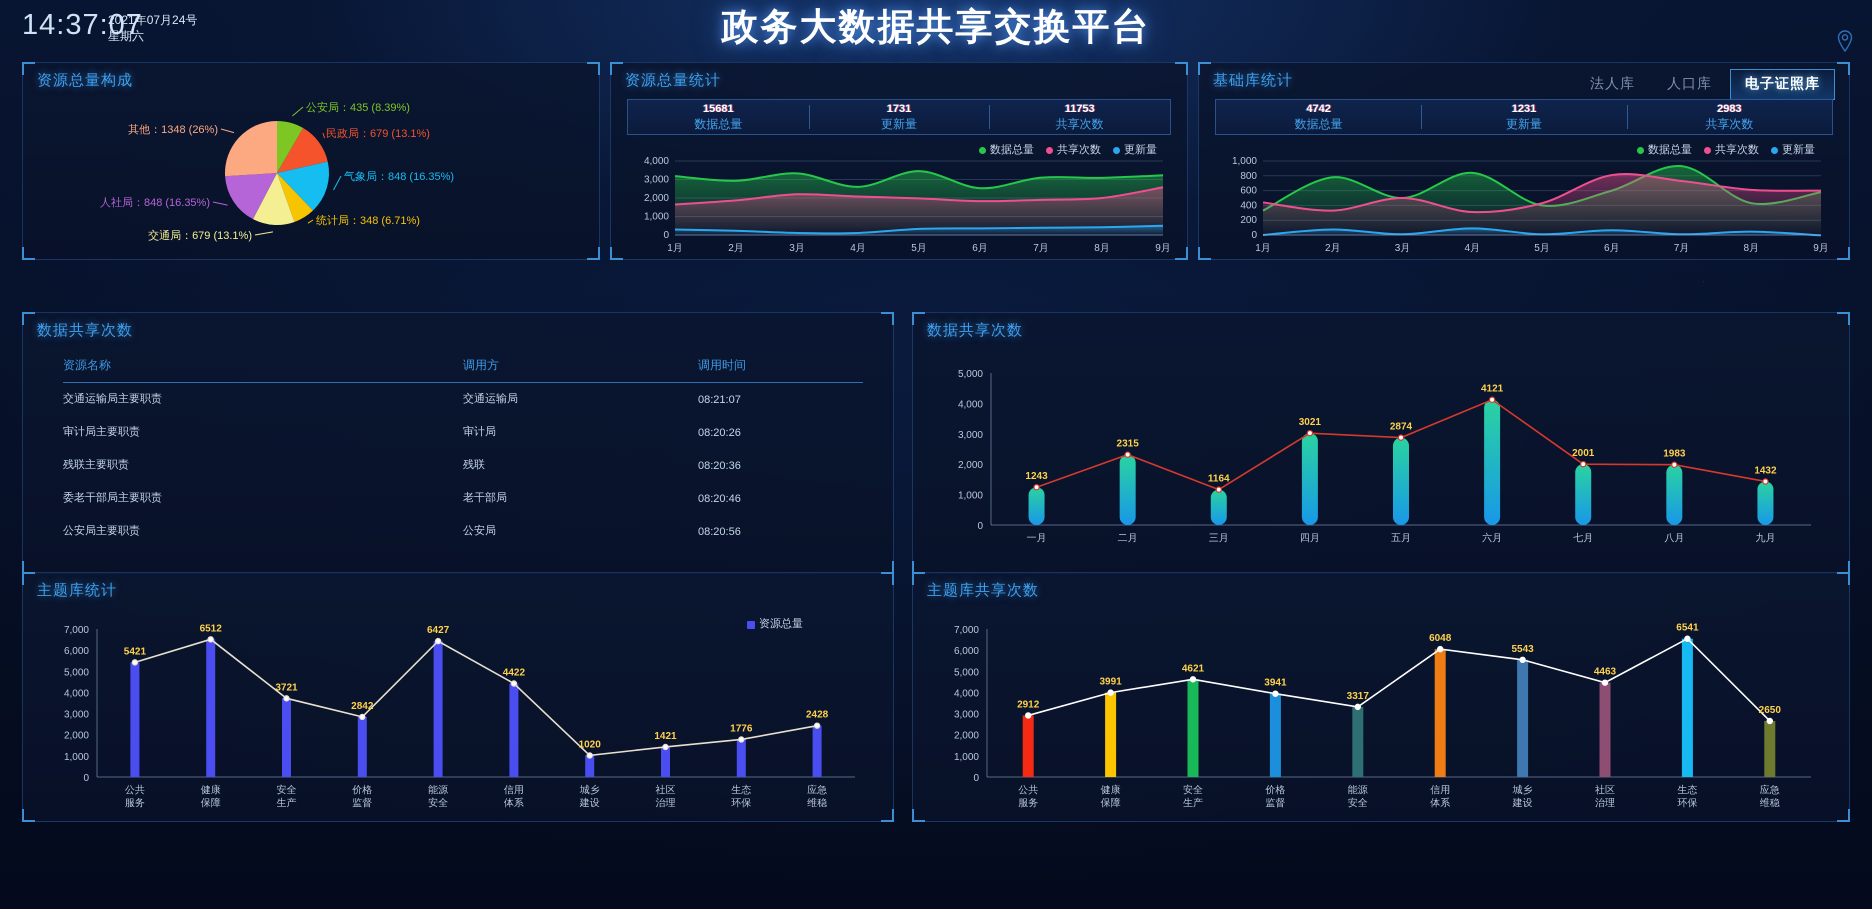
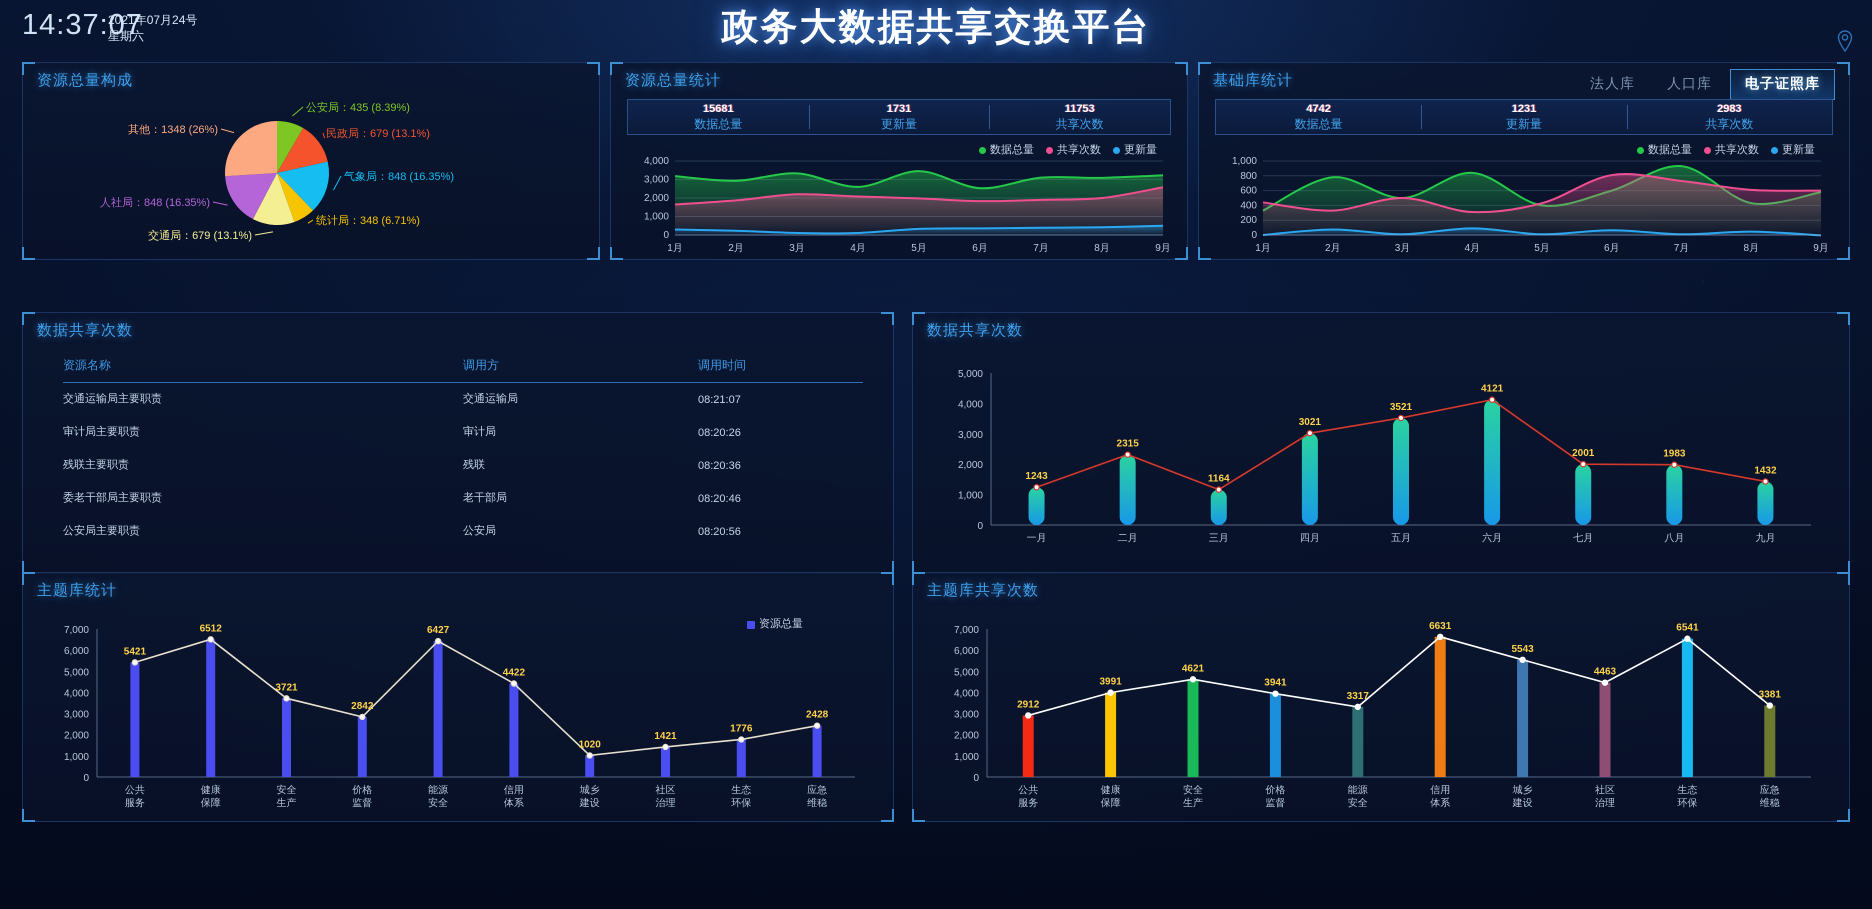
数据共享次数/五月: 2874 -> 3521
主题库共享次数/信用 体系: 6048 -> 6631
主题库共享次数/应急 维稳: 2650 -> 3381
